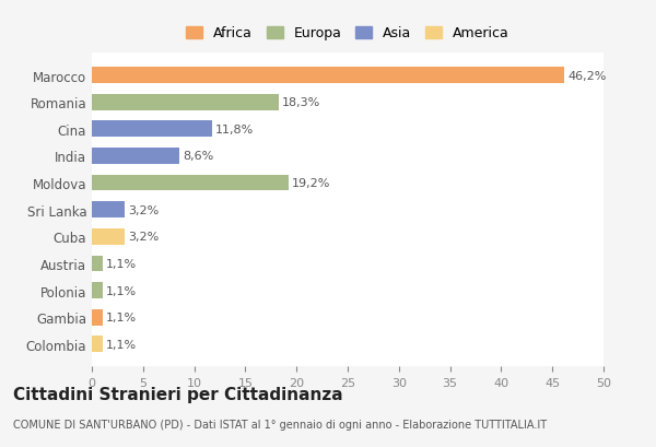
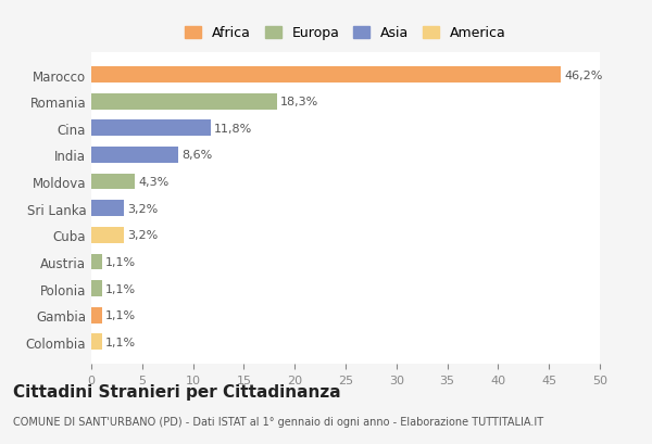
Moldova: 19,2% -> 4,3%
